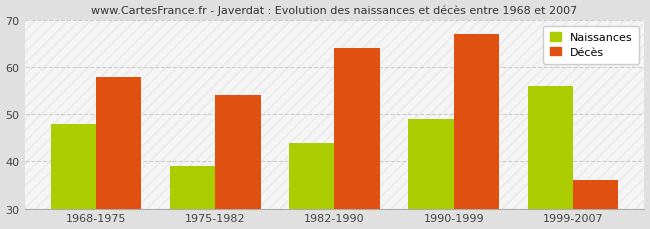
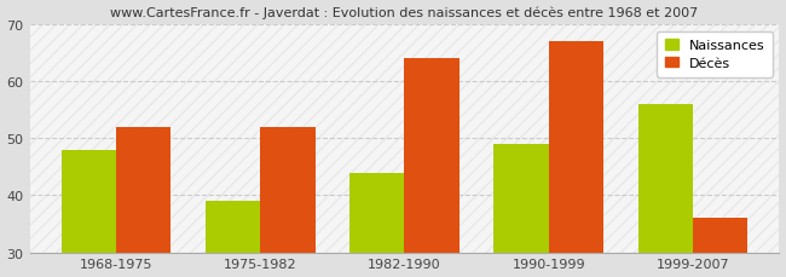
Décès/1968-1975: 58 -> 52
Décès/1975-1982: 54 -> 52
